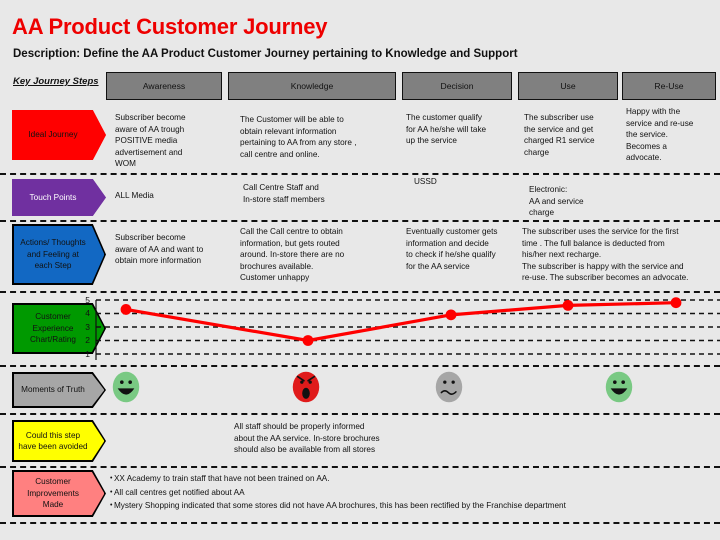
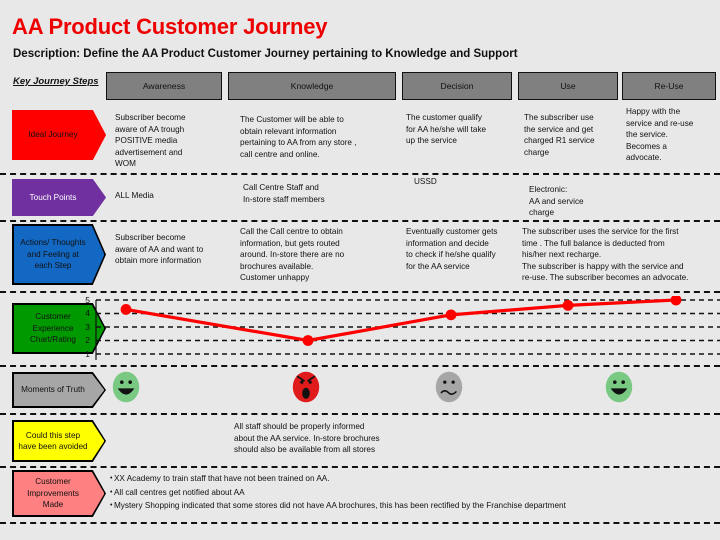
Re-Use: 4.8 -> 5.0
